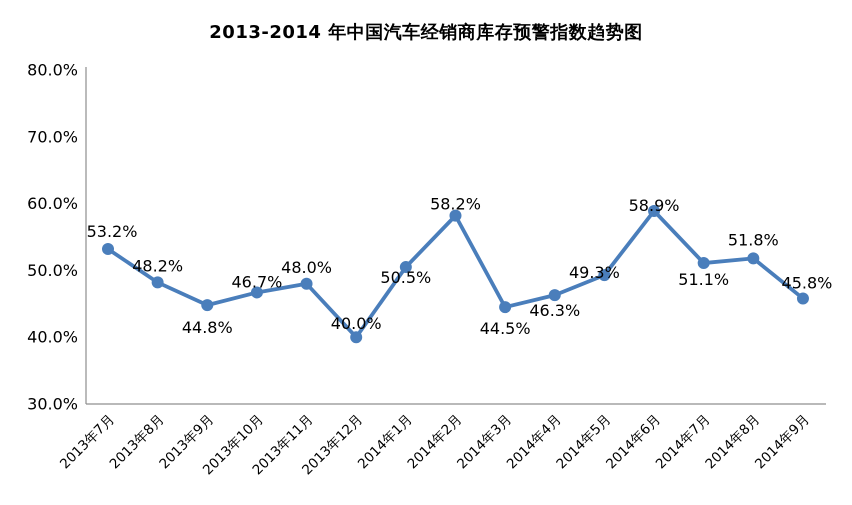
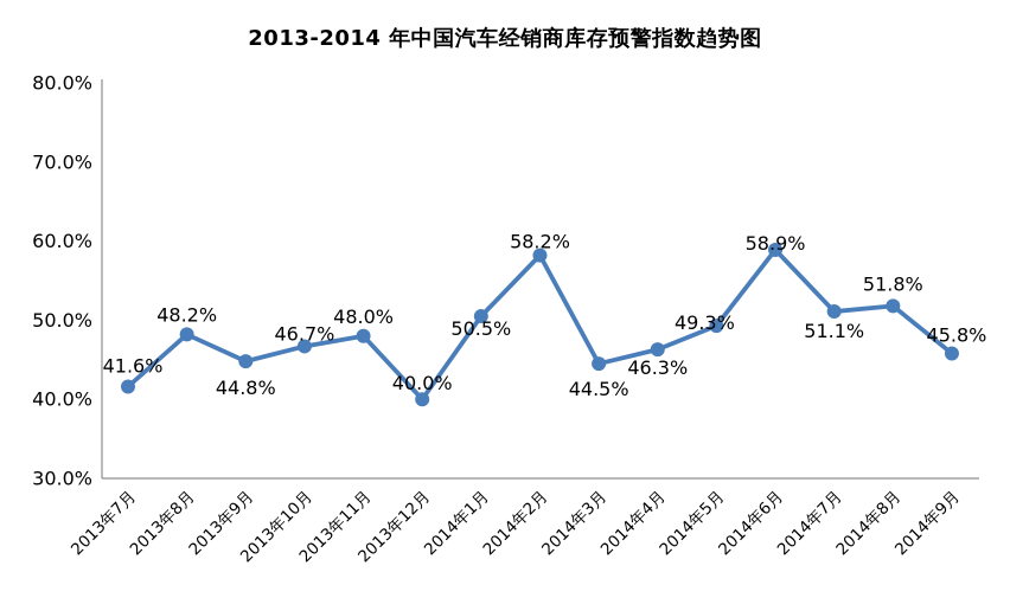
2013年7月: 53.2% -> 41.6%
